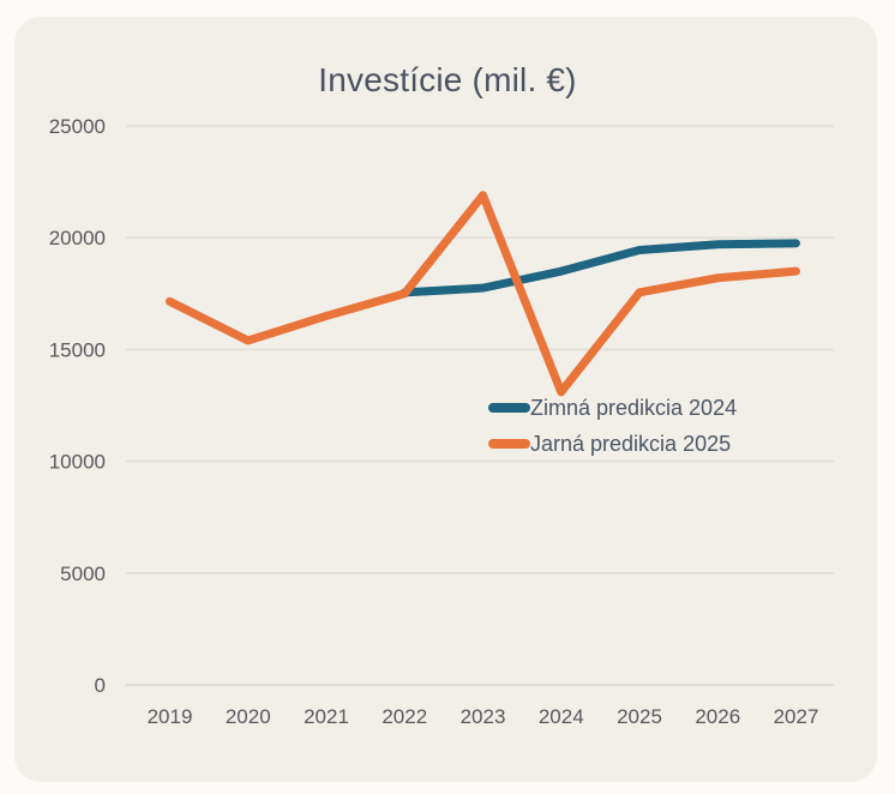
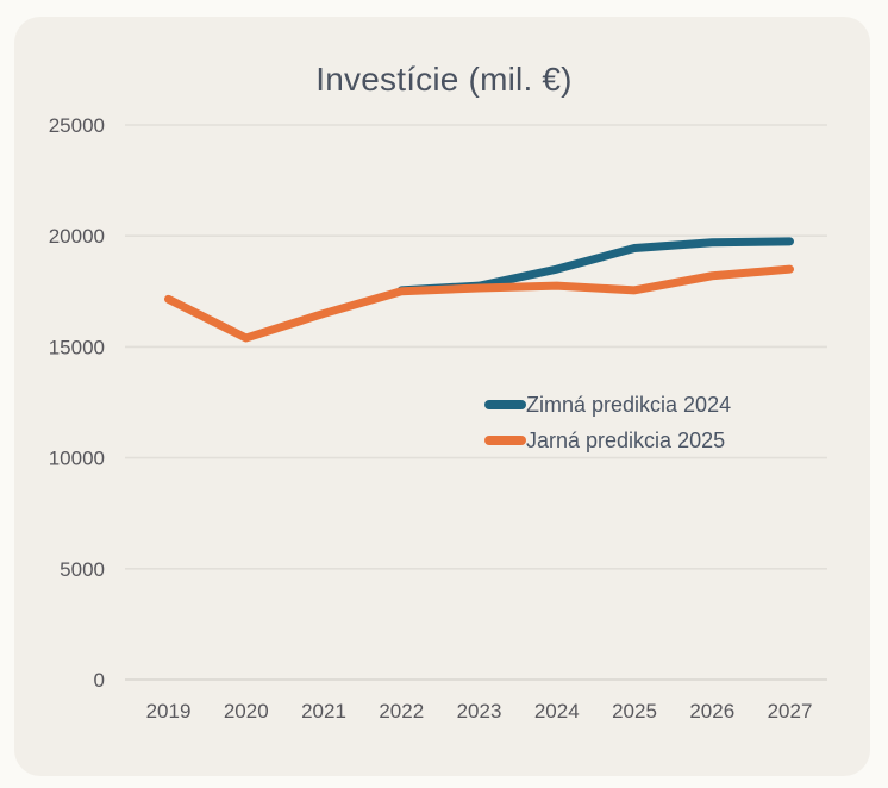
Jarná predikcia 2025/2023: 21900 -> 17600
Jarná predikcia 2025/2024: 13100 -> 17800
